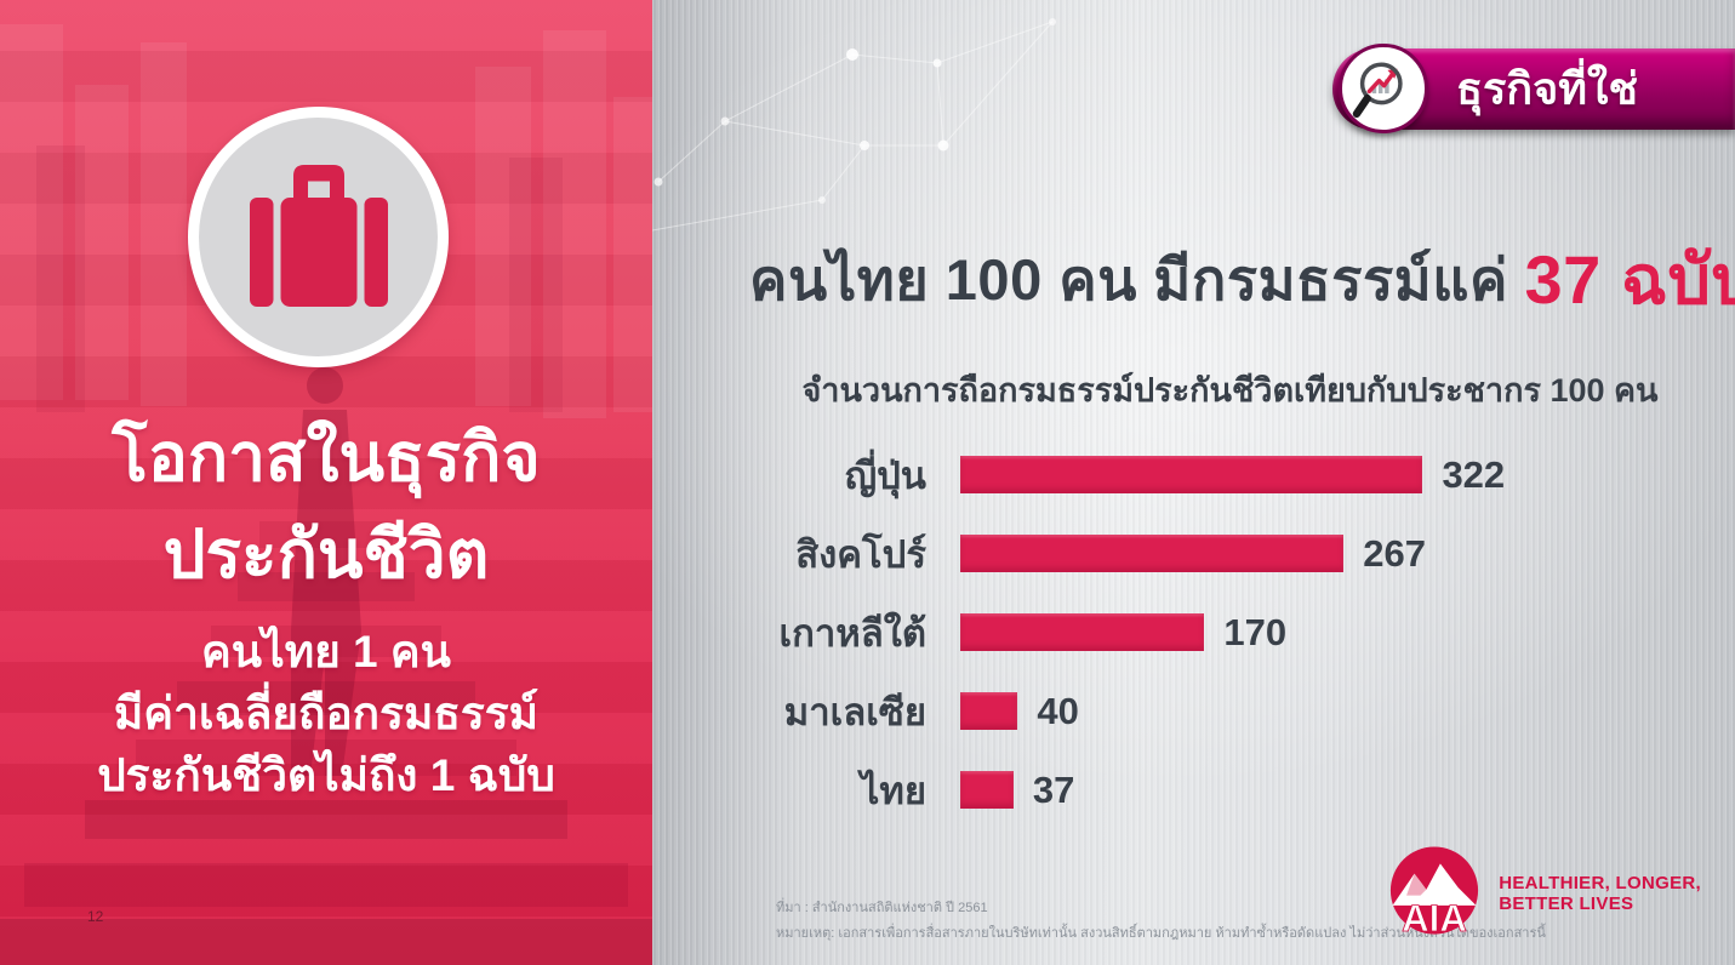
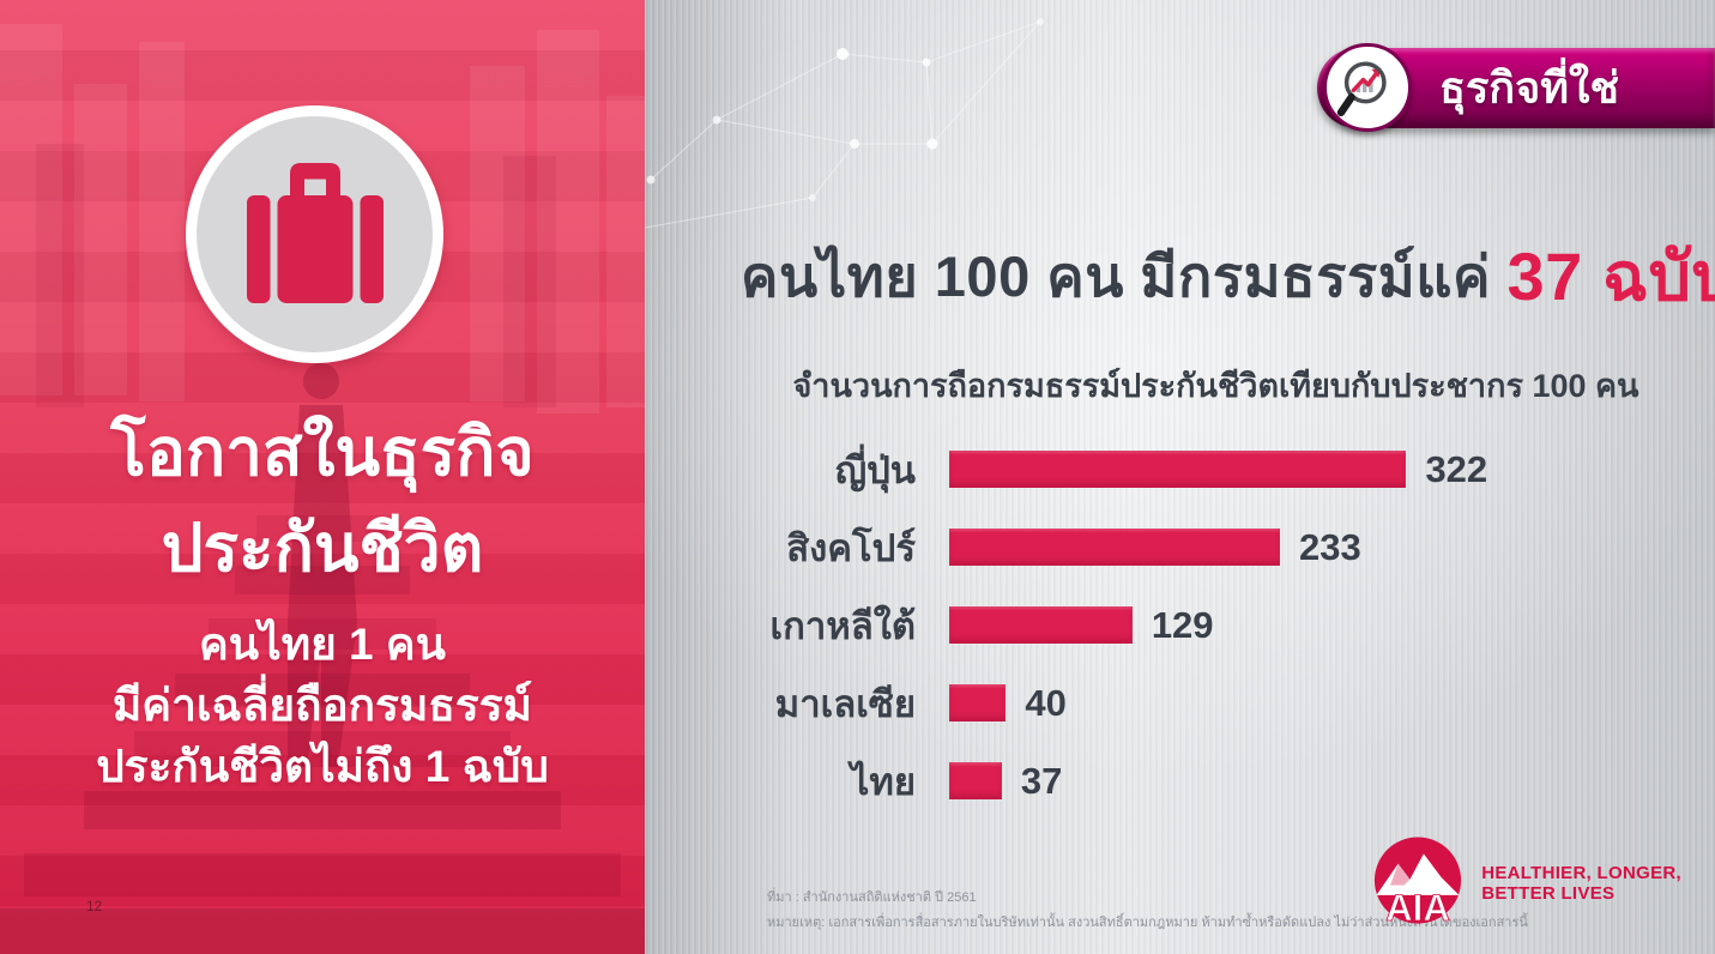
สิงคโปร์: 267 -> 233
เกาหลีใต้: 170 -> 129
